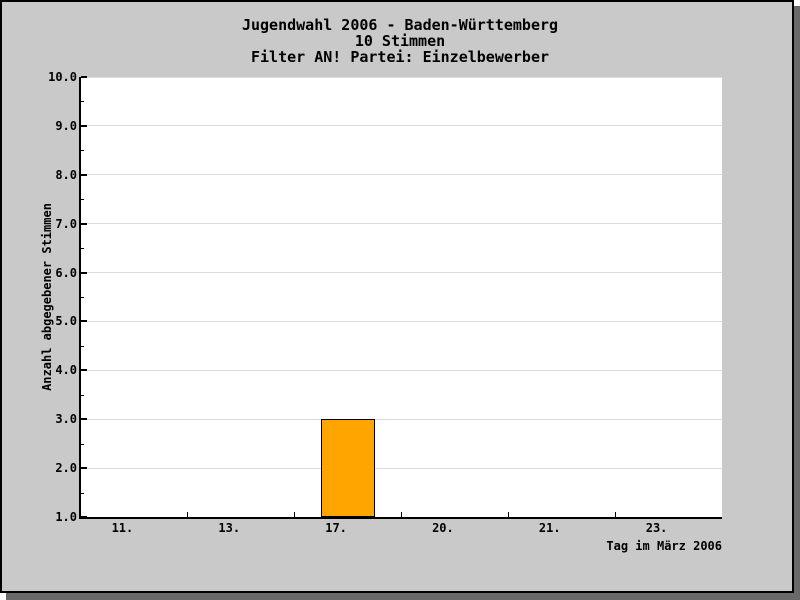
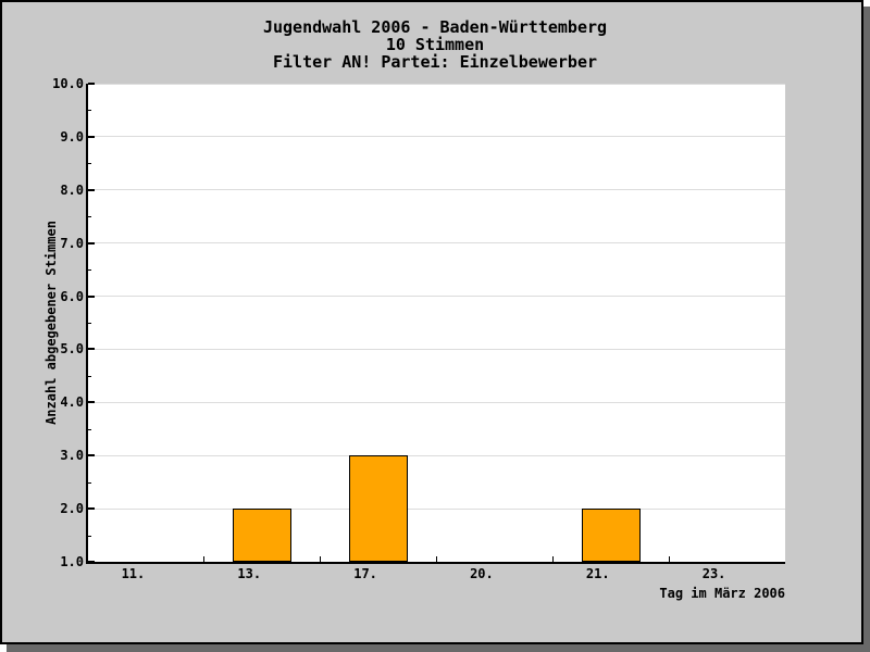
13.: 1 -> 2
21.: 1 -> 2
